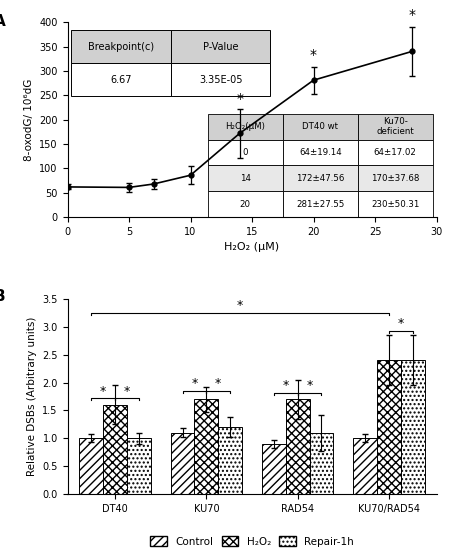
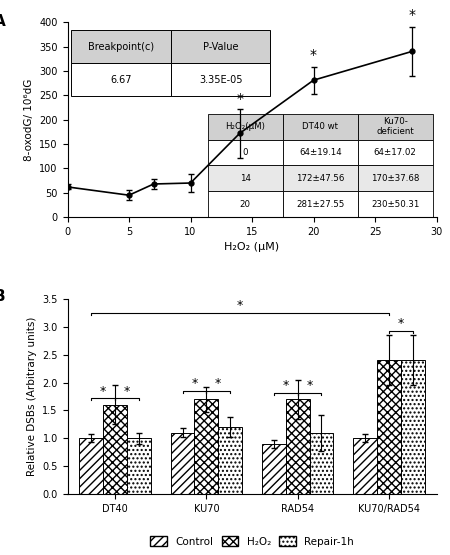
5: 61 -> 45
10: 86 -> 70
